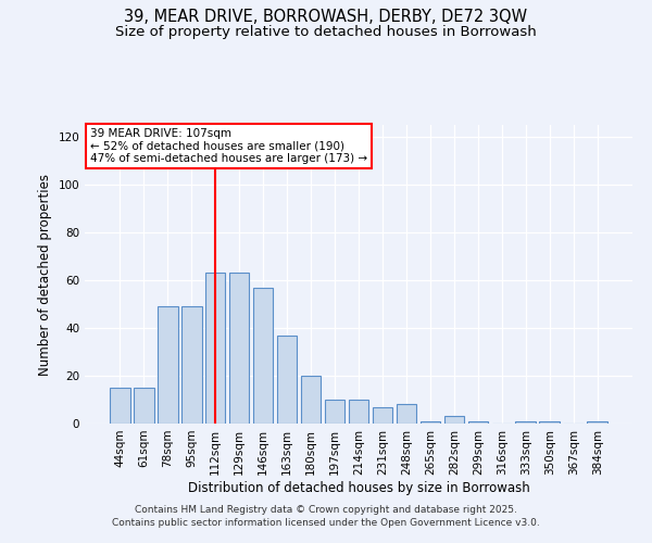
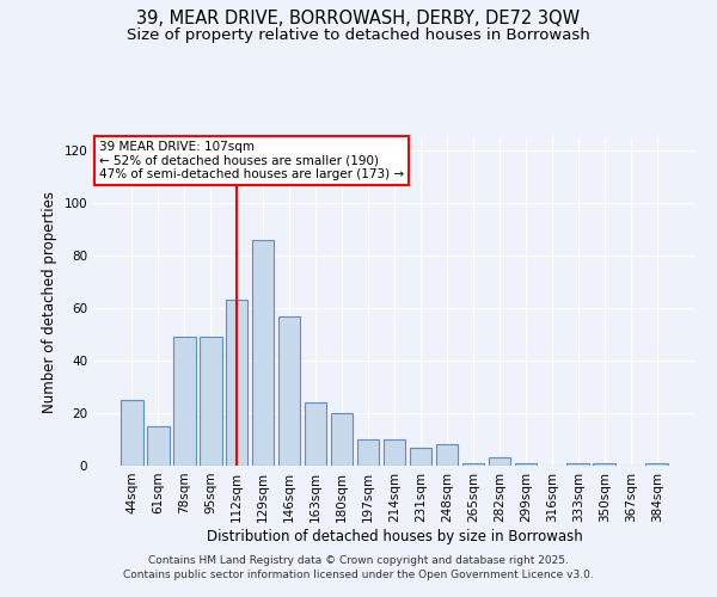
44sqm: 15 -> 25
129sqm: 63 -> 86
163sqm: 37 -> 24
